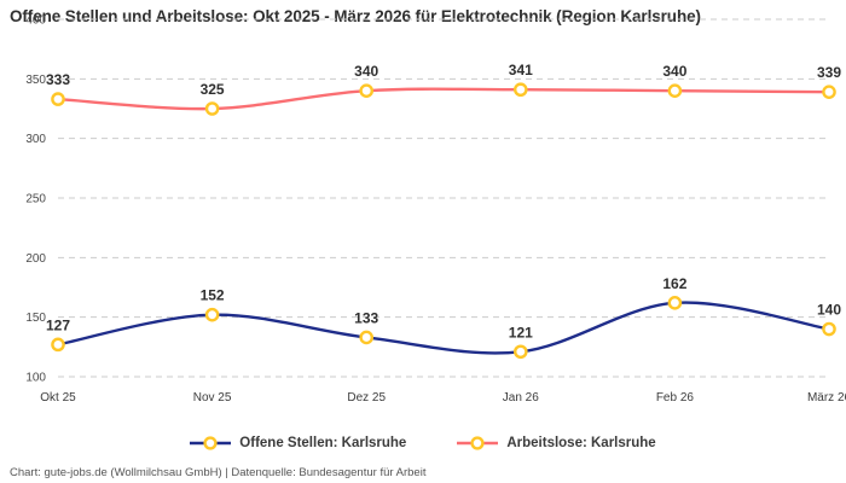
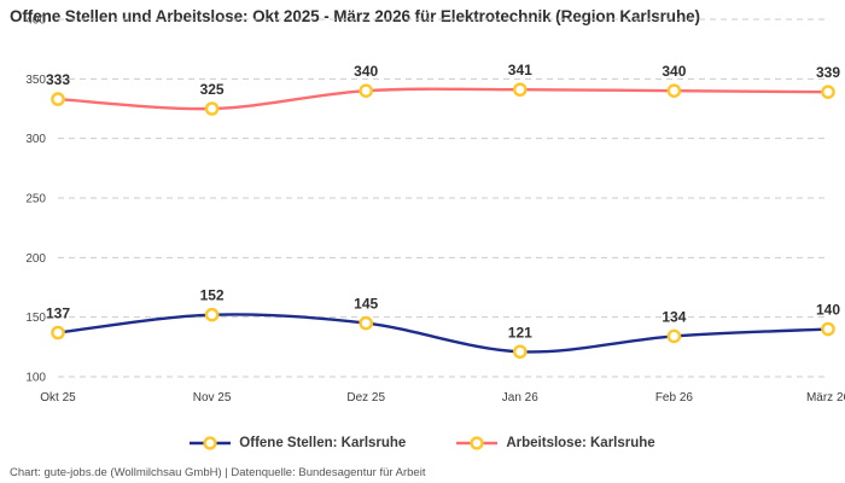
Offene Stellen: Karlsruhe/Okt 25: 127 -> 137
Offene Stellen: Karlsruhe/Dez 25: 133 -> 145
Offene Stellen: Karlsruhe/Feb 26: 162 -> 134
